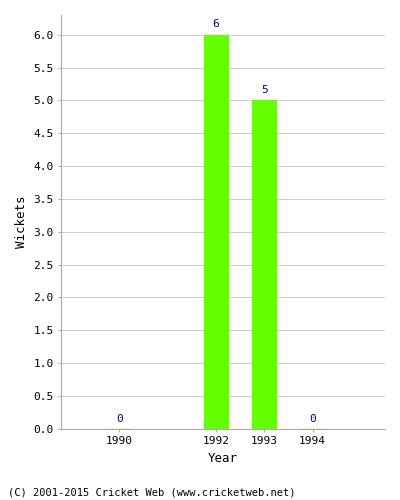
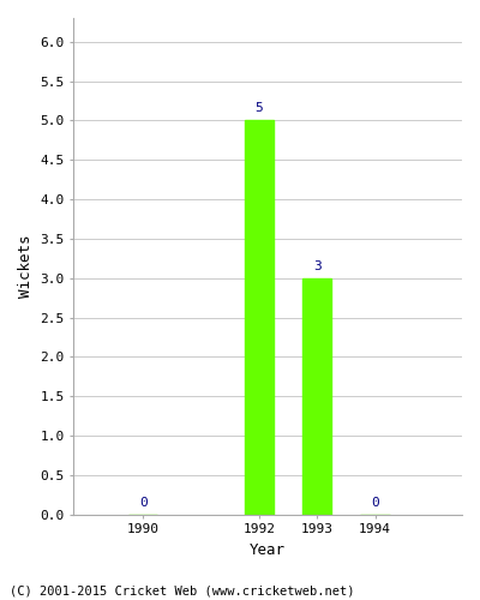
1992: 6 -> 5
1993: 5 -> 3
